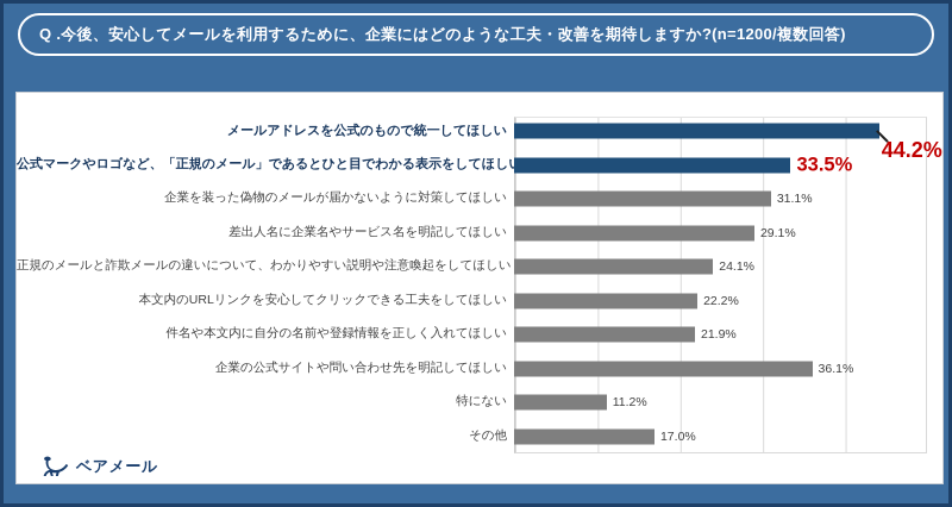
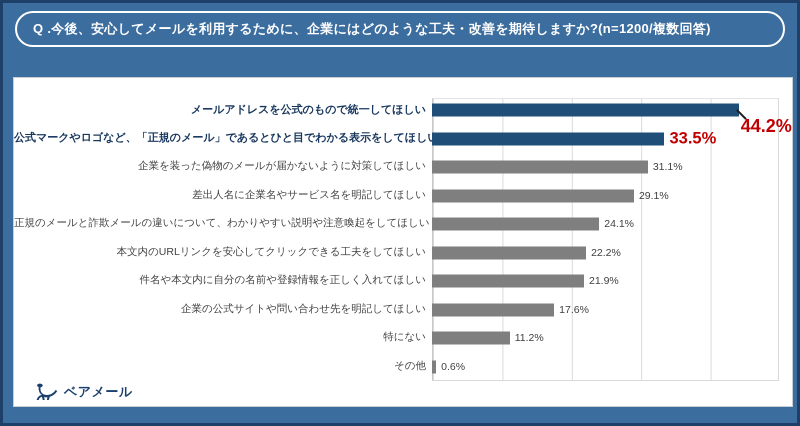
企業の公式サイトや問い合わせ先を明記してほしい: 36.1% -> 17.6%
その他: 17.0% -> 0.6%
